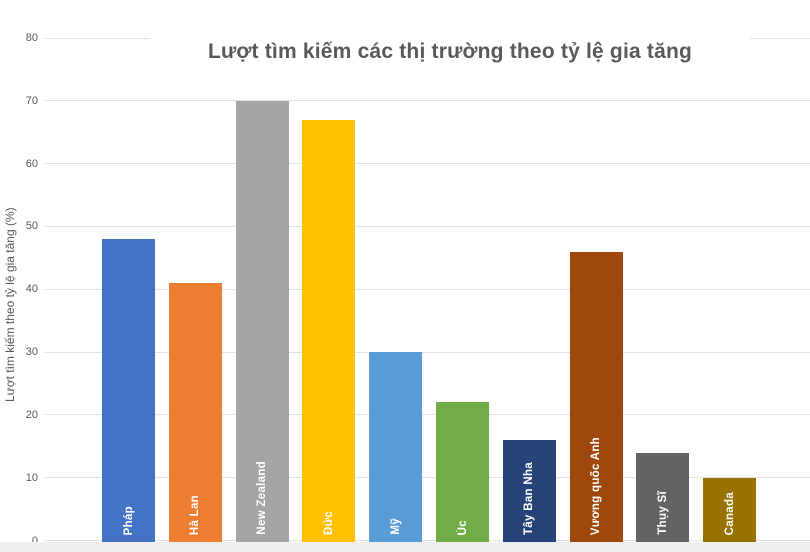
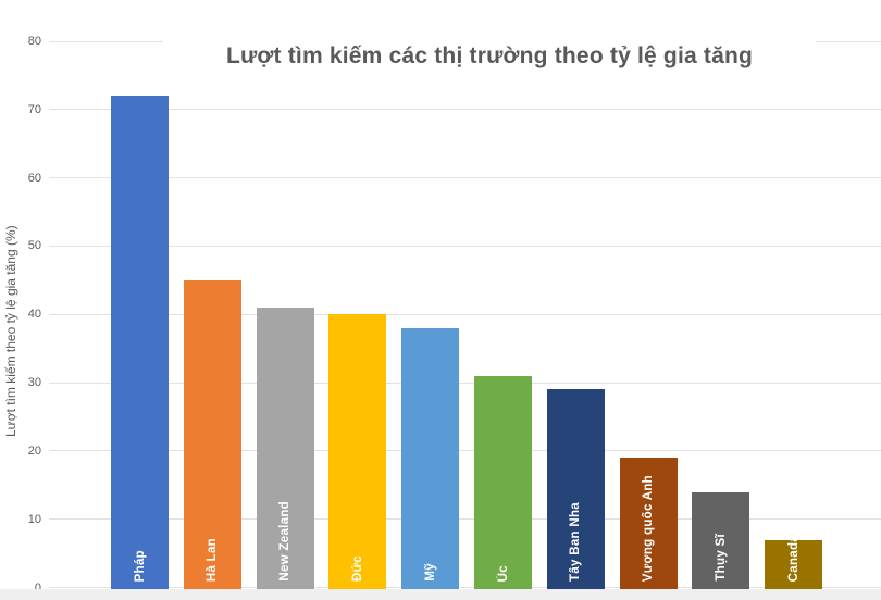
Pháp: 48 -> 72
Hà Lan: 41 -> 45
New Zealand: 70 -> 41
Đức: 67 -> 40
Mỹ: 30 -> 38
Úc: 22 -> 31
Tây Ban Nha: 16 -> 29
Vương quốc Anh: 46 -> 19
Canada: 10 -> 7
